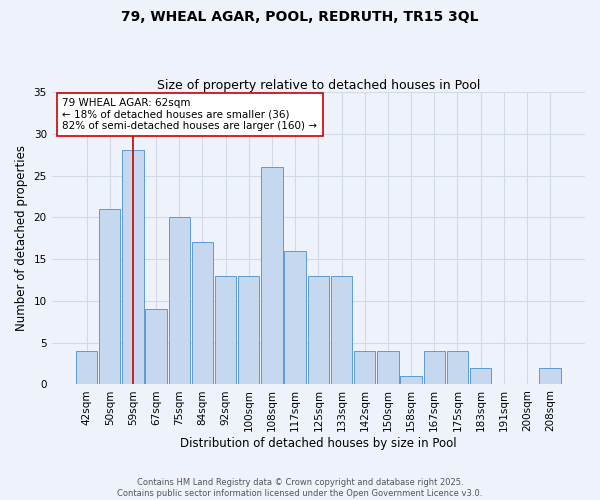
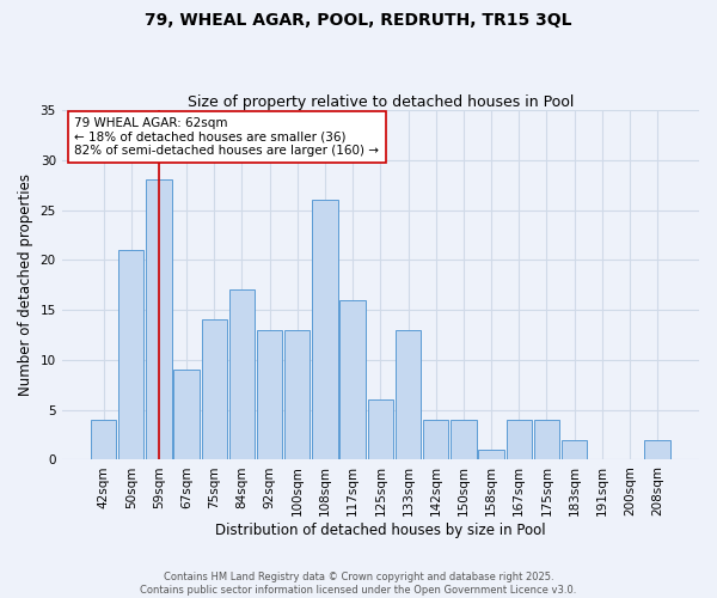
75sqm: 20 -> 14
125sqm: 13 -> 6
